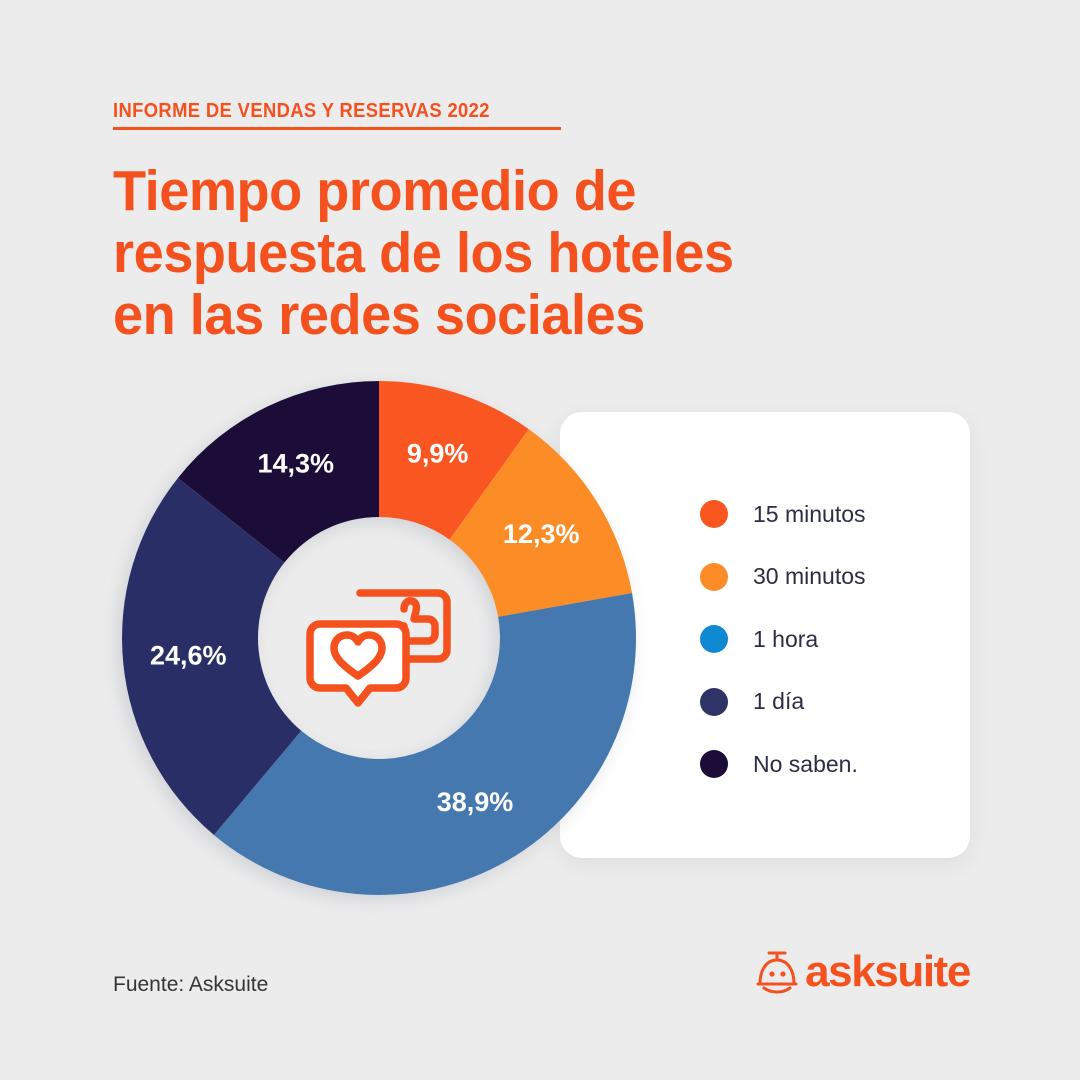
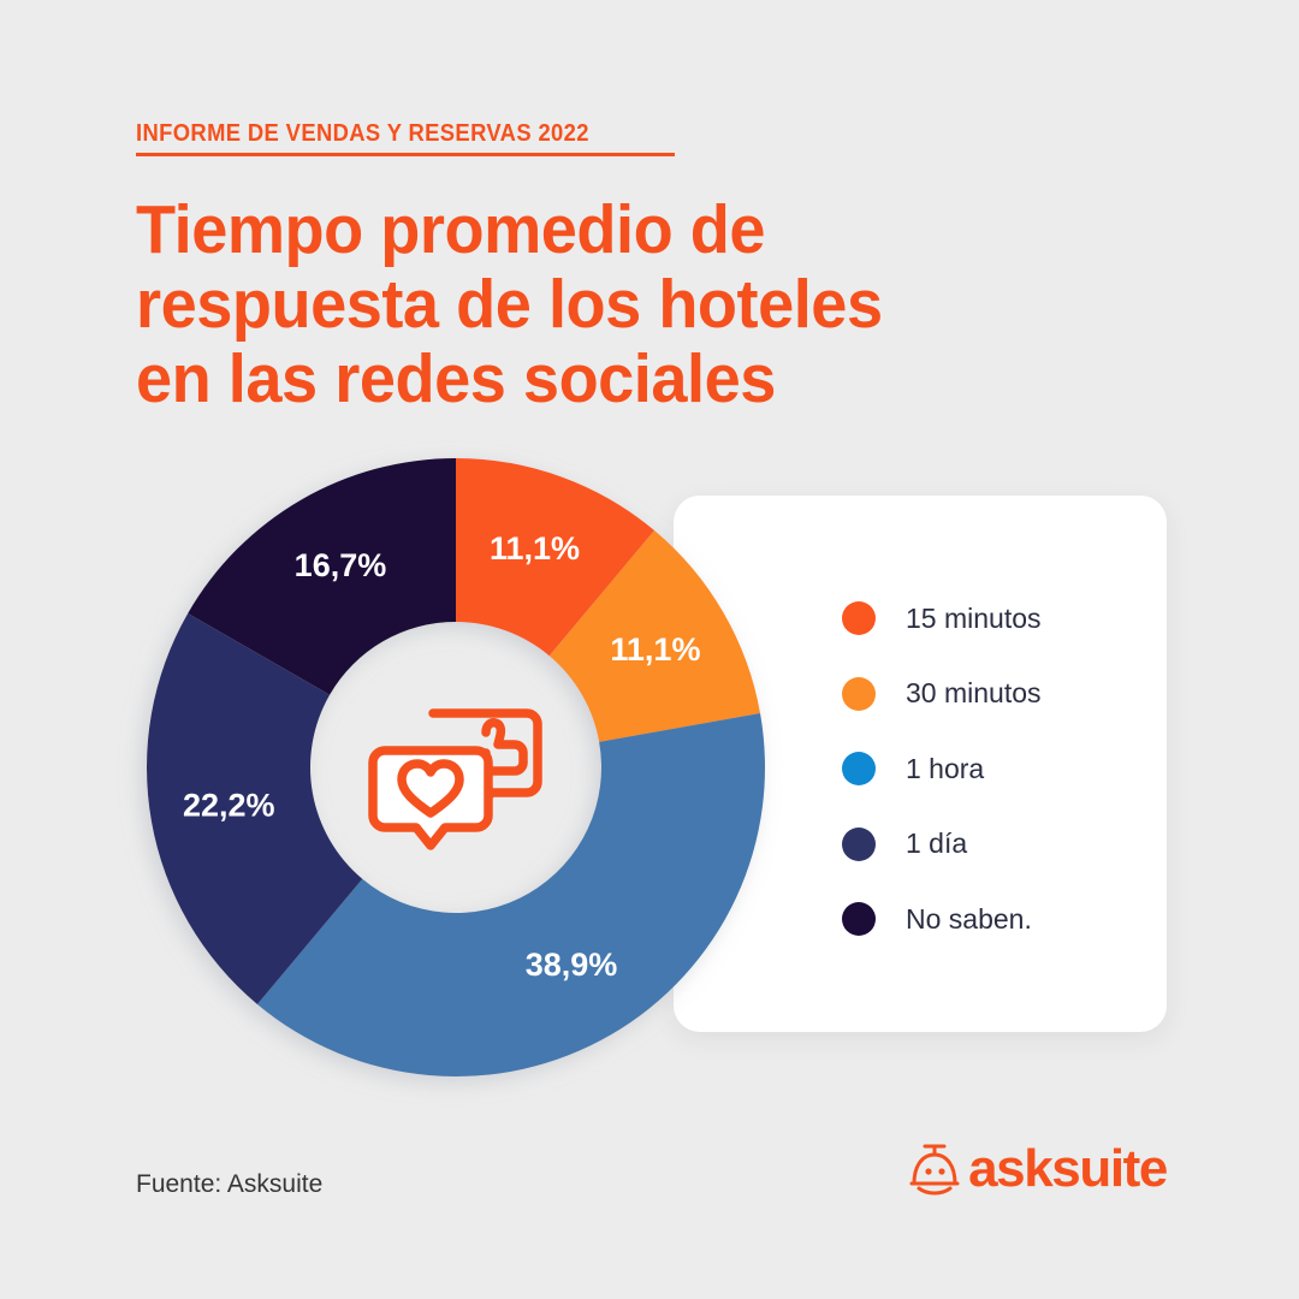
15 minutos: 9,9% -> 11,1%
30 minutos: 12,3% -> 11,1%
1 día: 24,6% -> 22,2%
No saben.: 14,3% -> 16,7%
